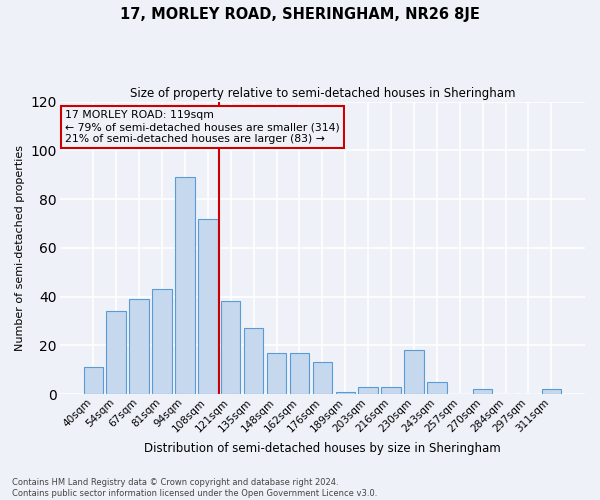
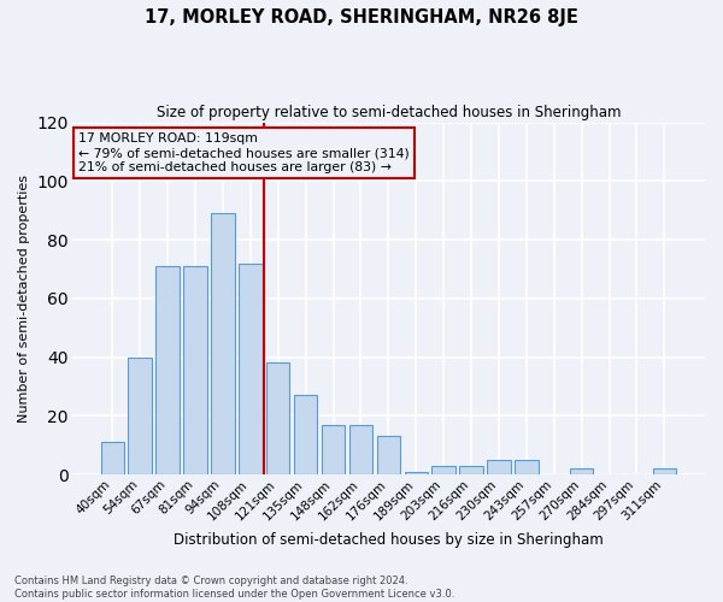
54sqm: 34 -> 40
67sqm: 39 -> 71
81sqm: 43 -> 71
230sqm: 18 -> 5
